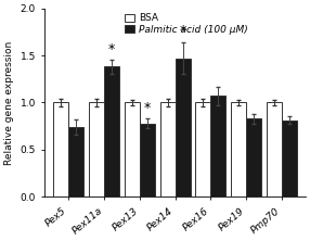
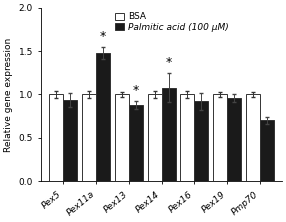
Palmitic acid (100 μM)/Pex5: 0.74 -> 0.94
Palmitic acid (100 μM)/Pex11a: 1.38 -> 1.48
Palmitic acid (100 μM)/Pex13: 0.78 -> 0.88
Palmitic acid (100 μM)/Pex14: 1.47 -> 1.08
Palmitic acid (100 μM)/Pex16: 1.07 -> 0.92
Palmitic acid (100 μM)/Pex19: 0.83 -> 0.96
Palmitic acid (100 μM)/Pmp70: 0.81 -> 0.70
